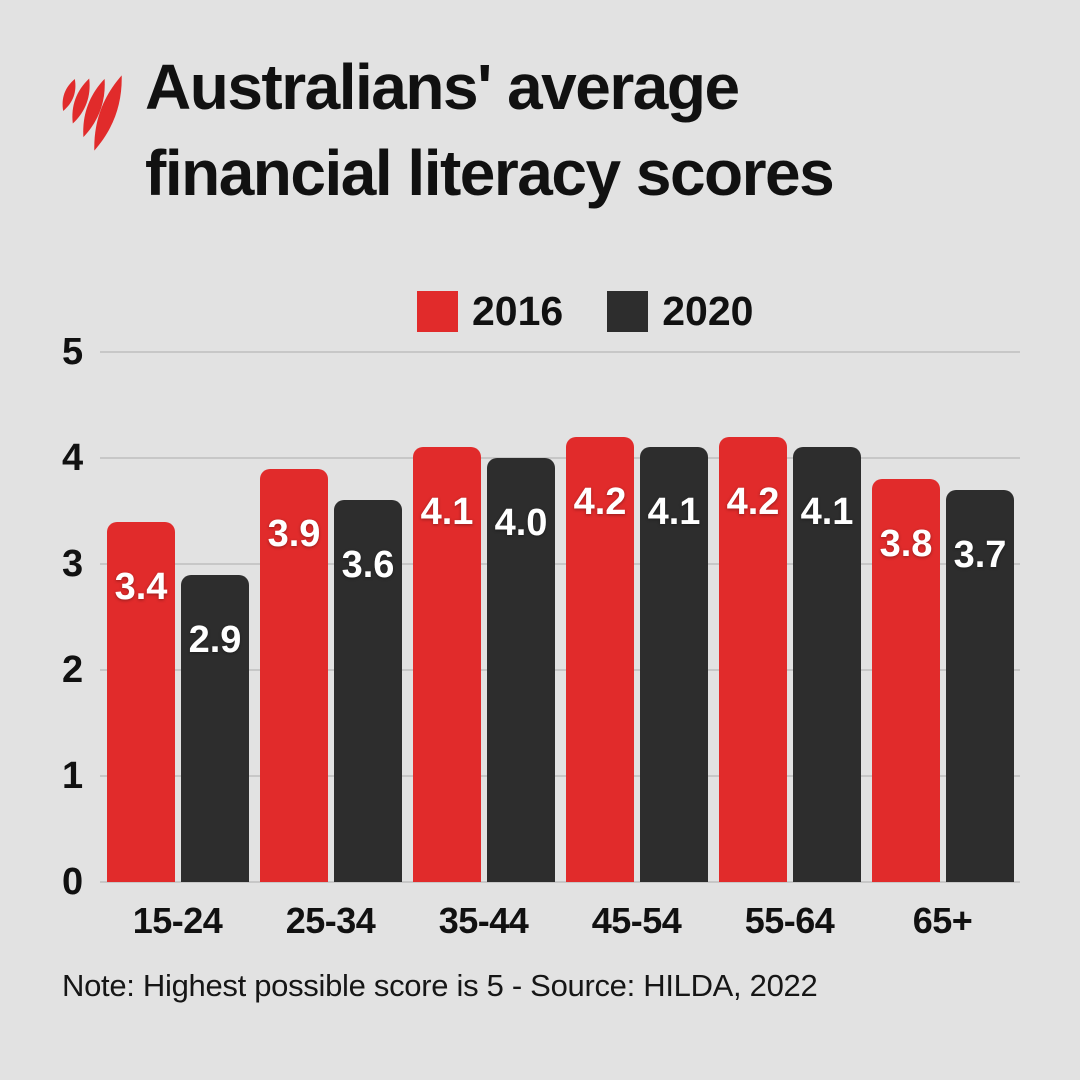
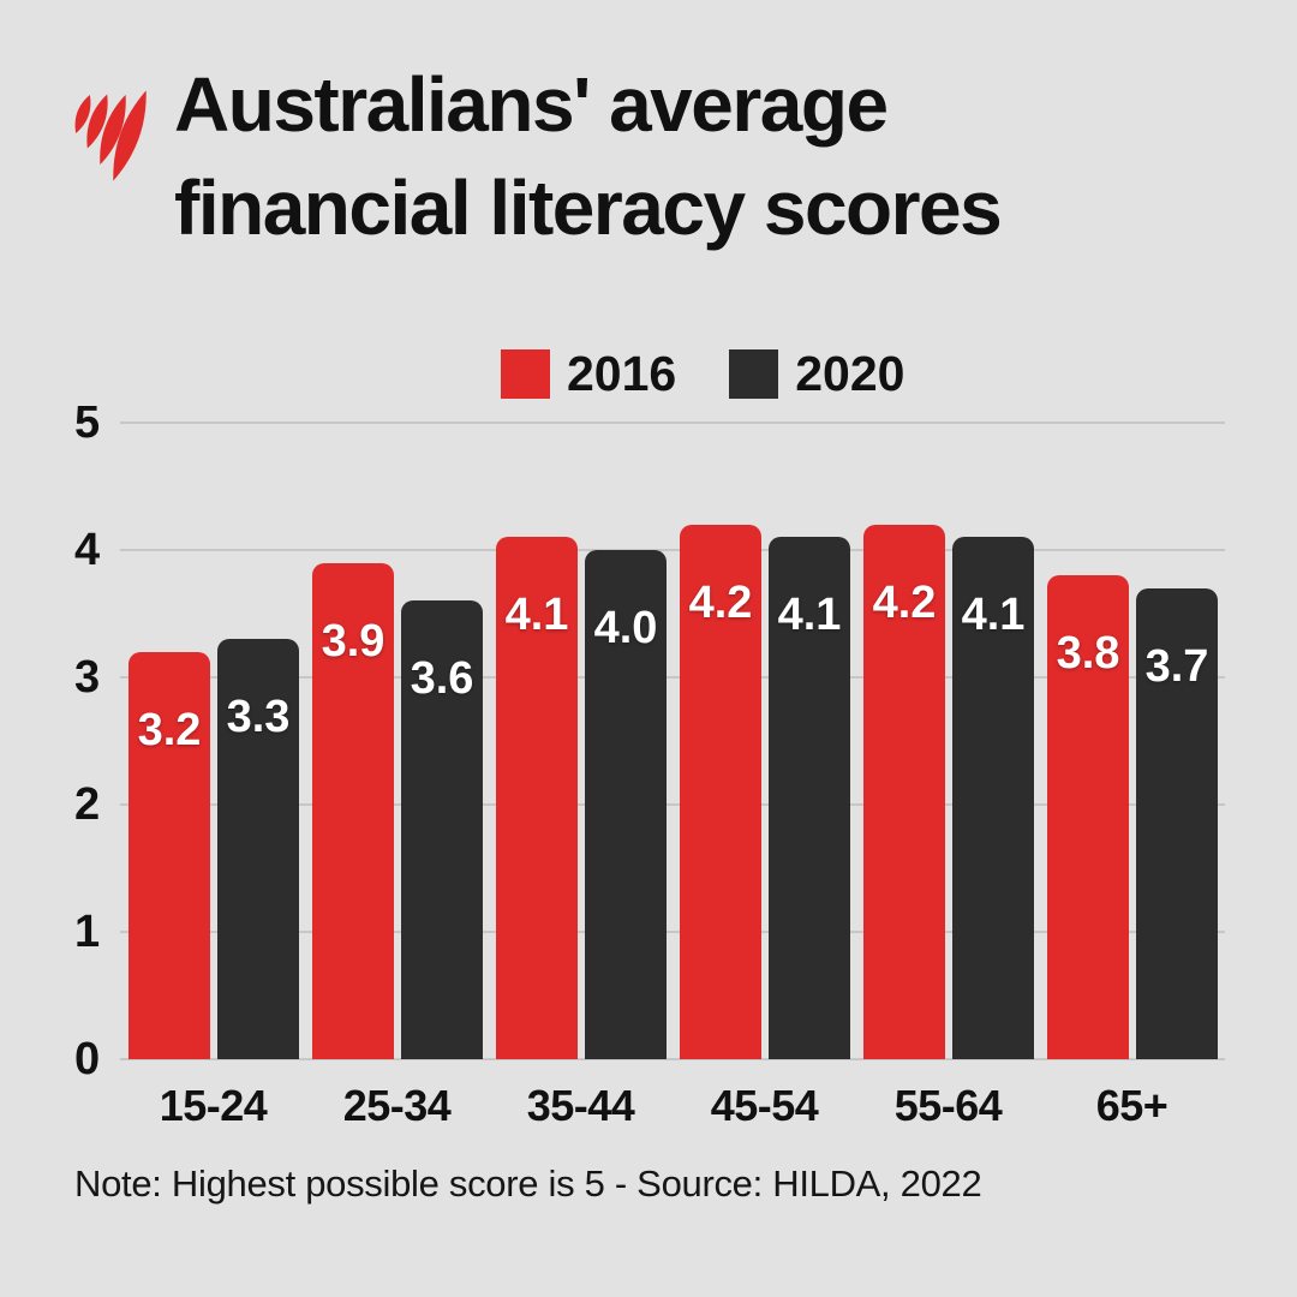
2016/15-24: 3.4 -> 3.2
2020/15-24: 2.9 -> 3.3
